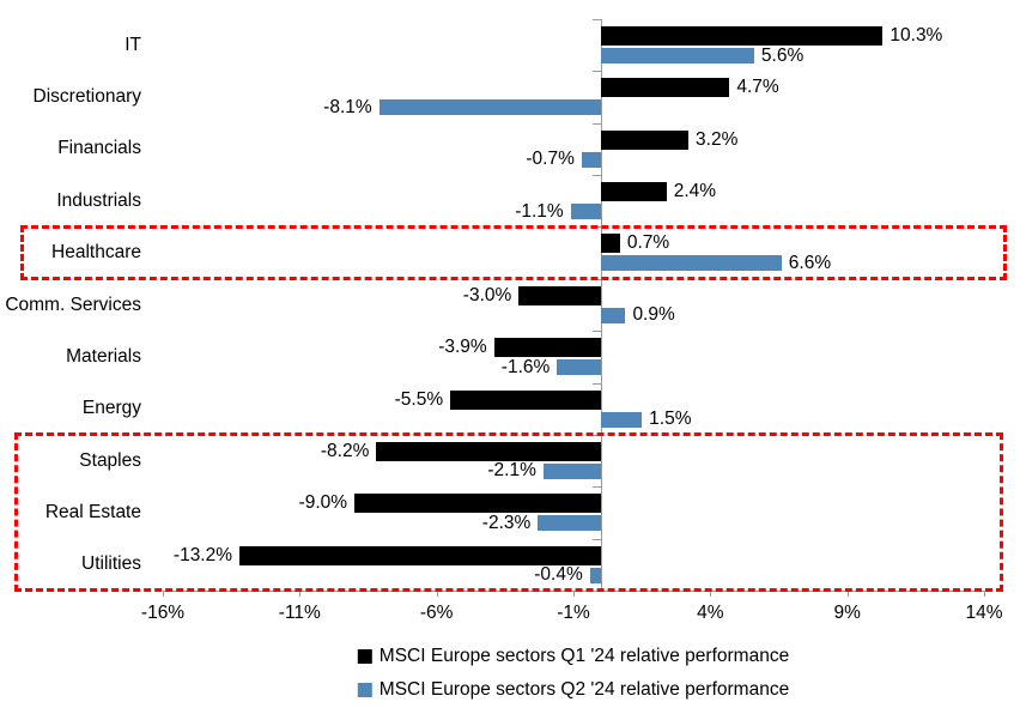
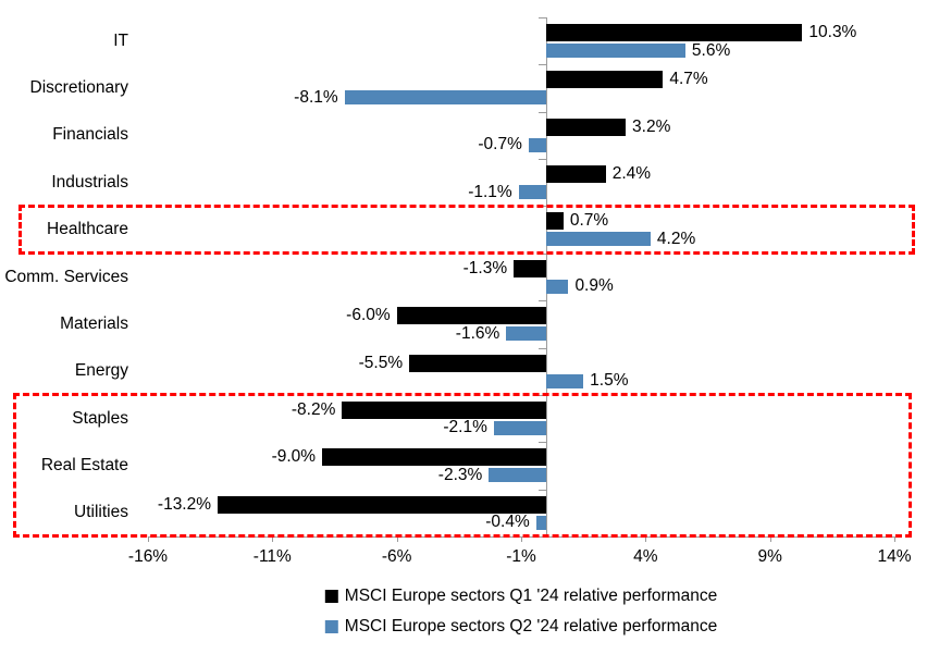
MSCI Europe sectors Q2 '24 relative performance/Healthcare: 6.6% -> 4.2%
MSCI Europe sectors Q1 '24 relative performance/Comm. Services: -3.0% -> -1.3%
MSCI Europe sectors Q1 '24 relative performance/Materials: -3.9% -> -6.0%
